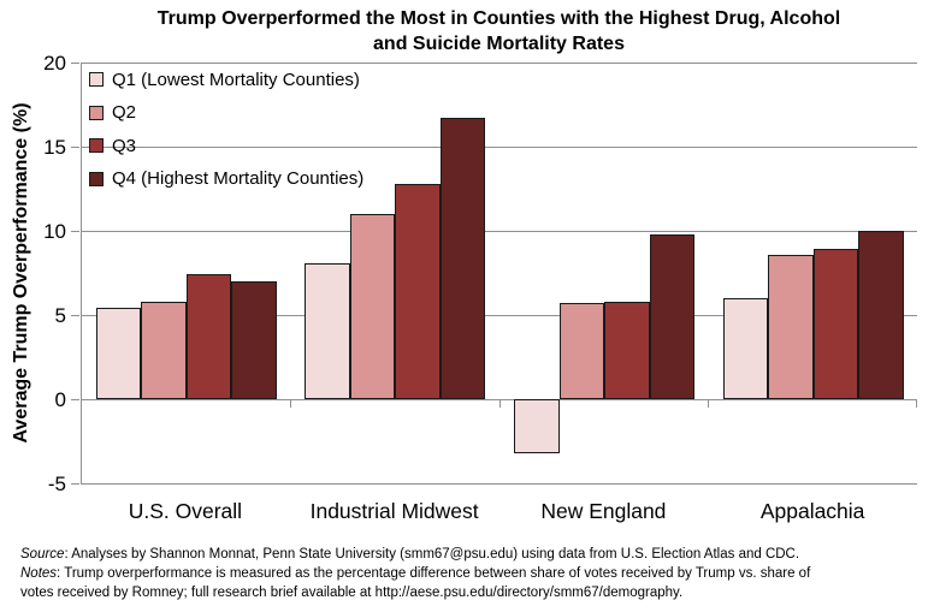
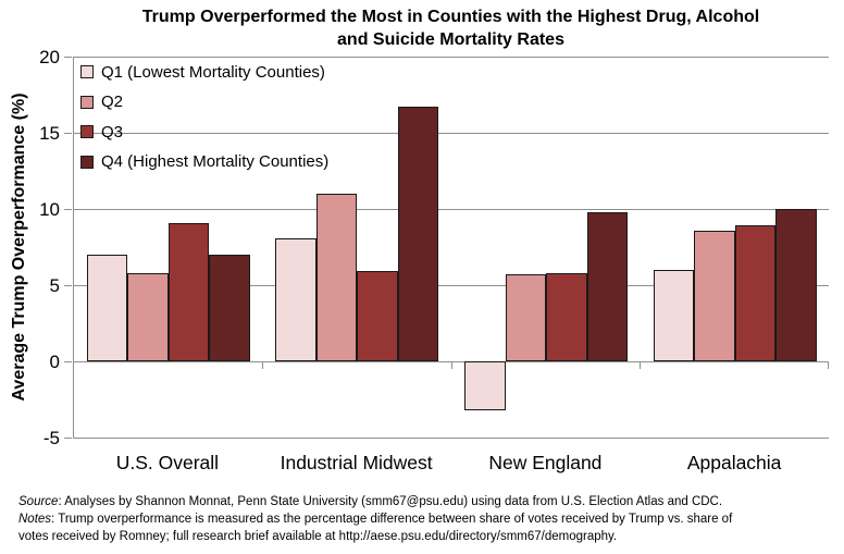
Q1 (Lowest Mortality Counties)/U.S. Overall: 5.4 -> 7.0
Q3/U.S. Overall: 7.4 -> 9.1
Q3/Industrial Midwest: 12.8 -> 5.9
